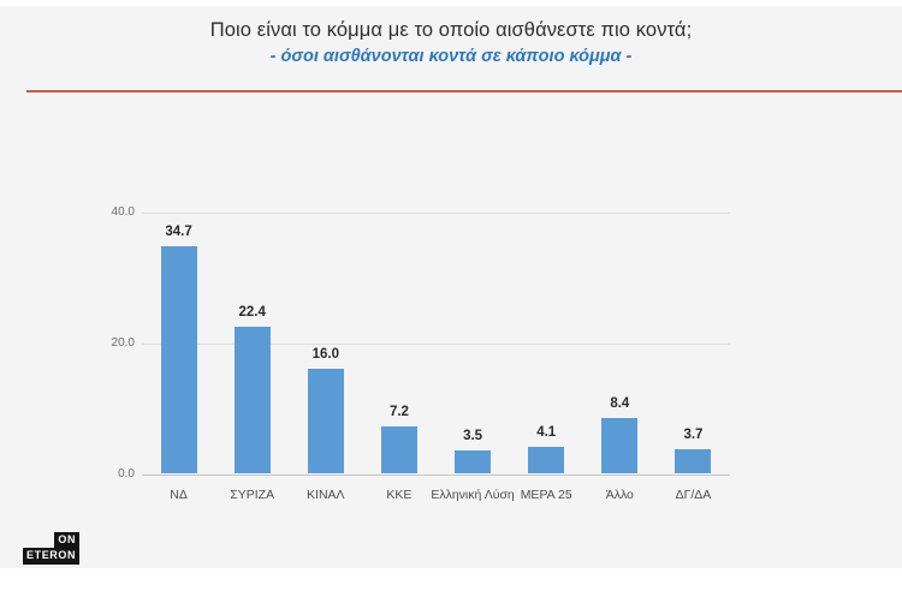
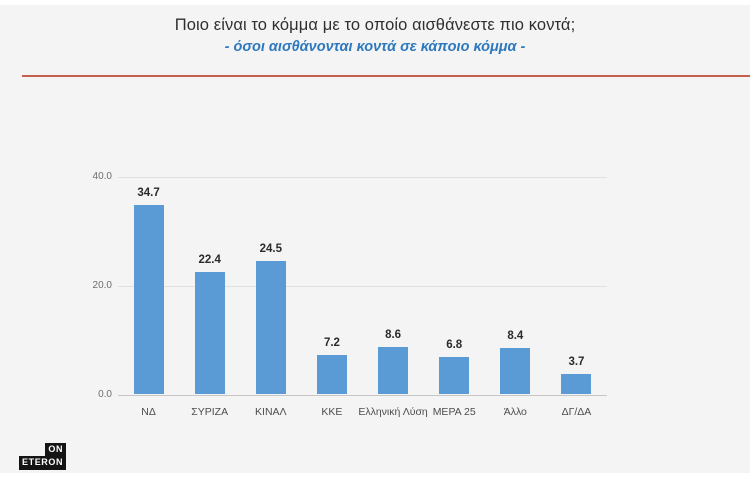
ΚΙΝΑΛ: 16.0 -> 24.5
Ελληνική Λύση: 3.5 -> 8.6
ΜΕΡΑ 25: 4.1 -> 6.8
